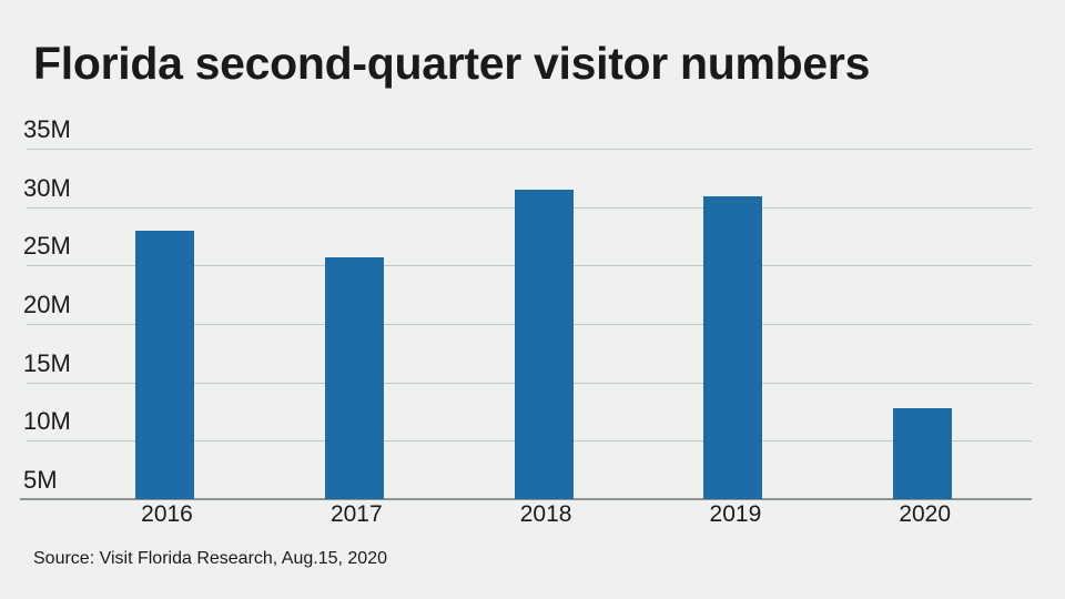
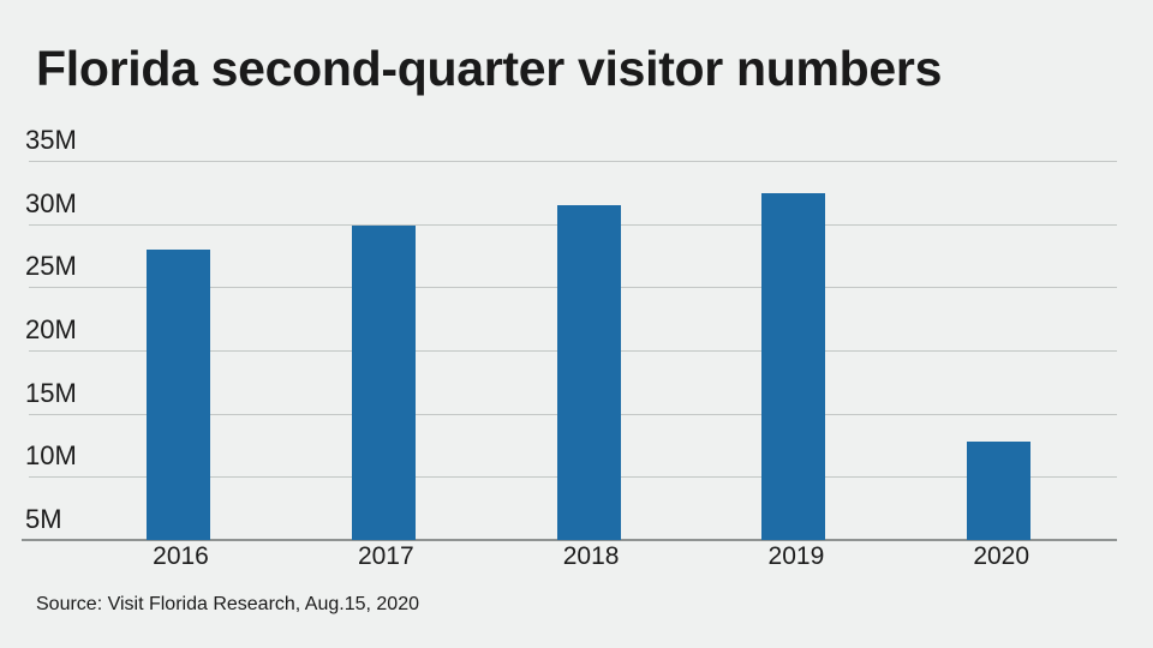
2017: 25.7M -> 29.9M
2019: 30.9M -> 32.4M
